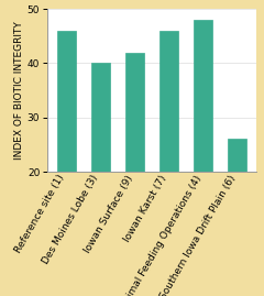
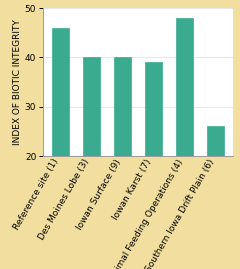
Iowan Surface (9): 42 -> 40
Iowan Karst (7): 46 -> 39
